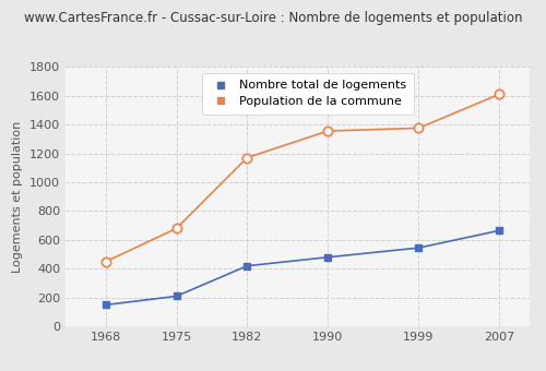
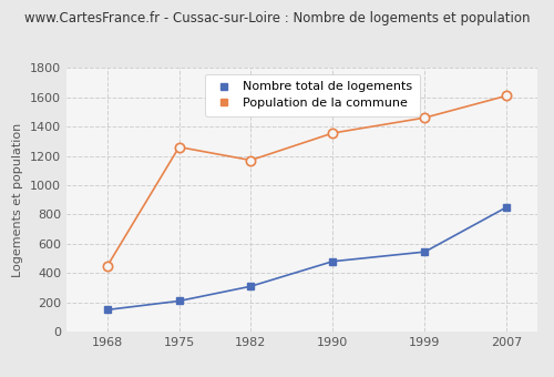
Population de la commune/1975: 680 -> 1260
Nombre total de logements/1982: 420 -> 310
Population de la commune/1999: 1380 -> 1460
Nombre total de logements/2007: 660 -> 850
